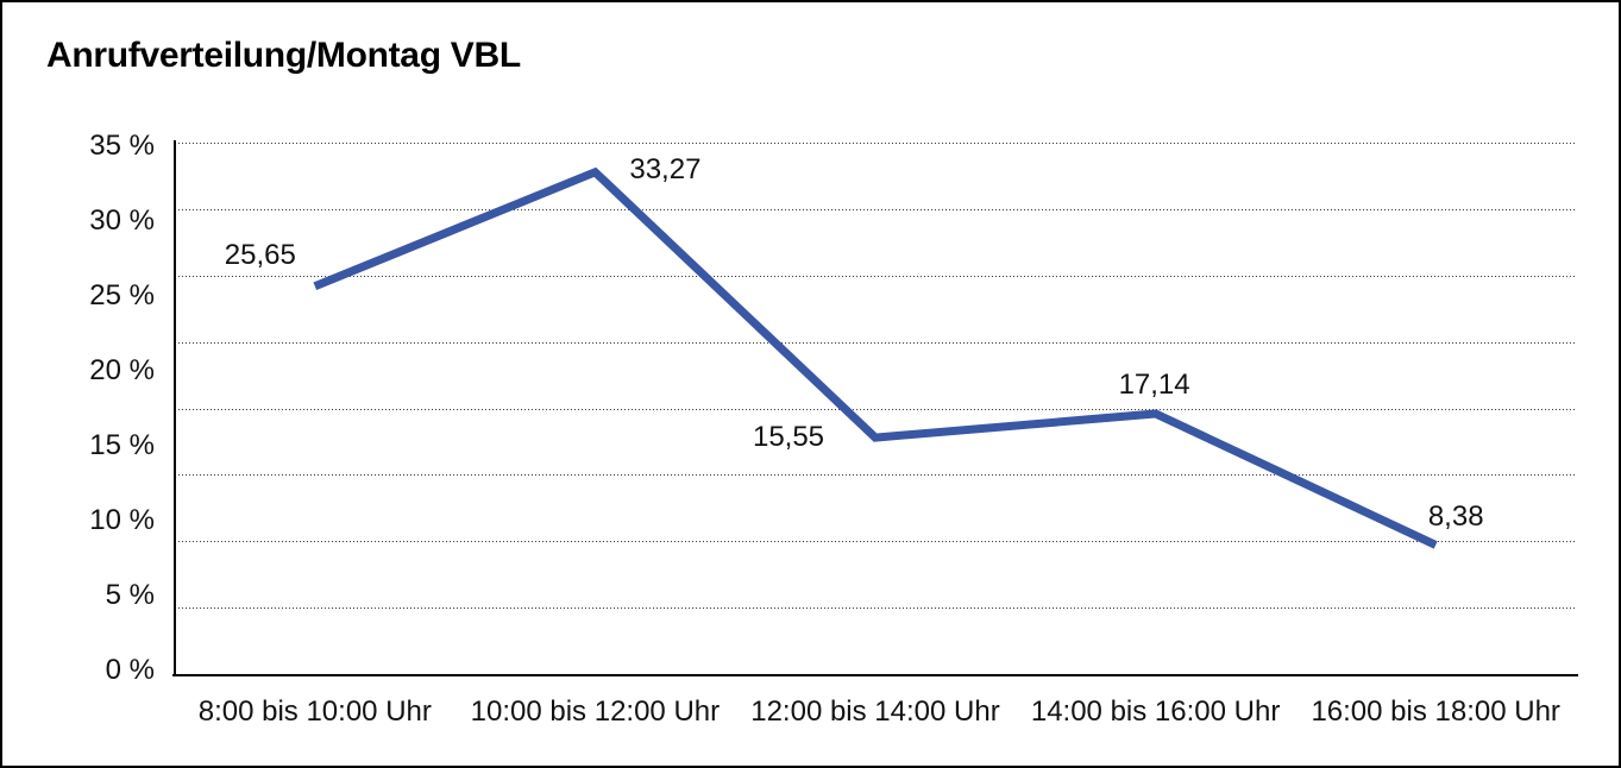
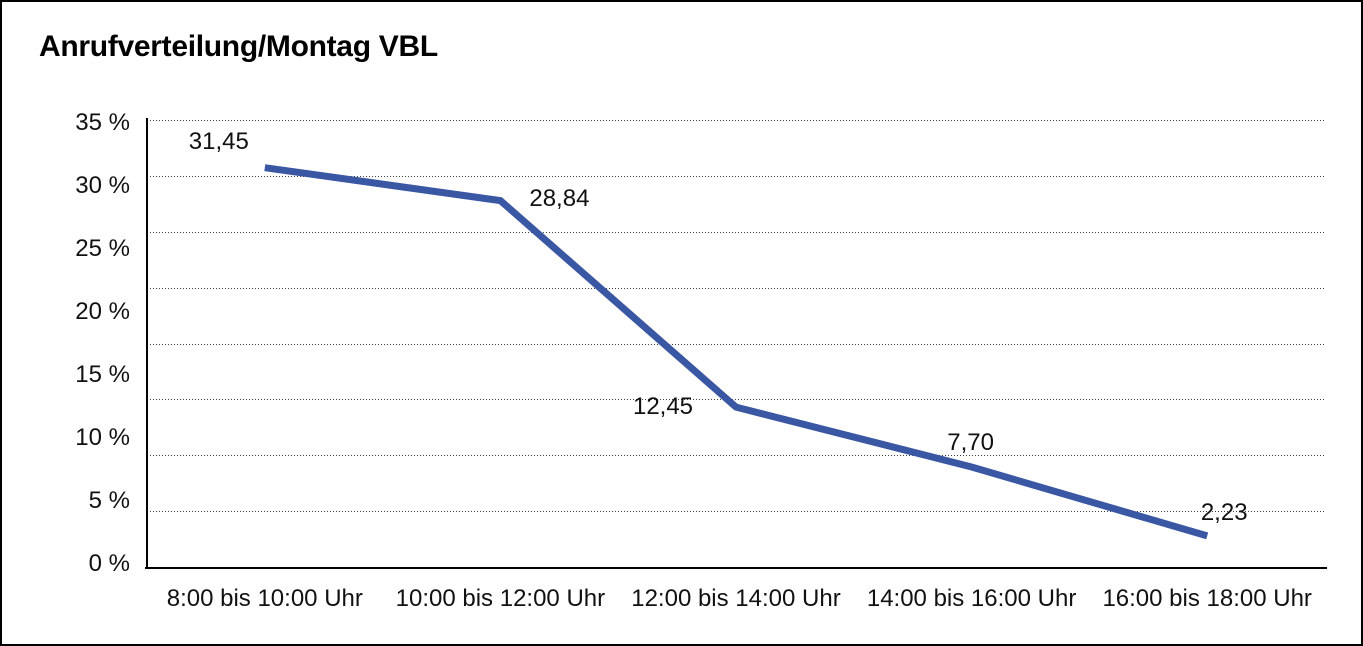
8:00 bis 10:00 Uhr: 25,65 -> 31,45
10:00 bis 12:00 Uhr: 33,27 -> 28,84
12:00 bis 14:00 Uhr: 15,55 -> 12,45
14:00 bis 16:00 Uhr: 17,14 -> 7,70
16:00 bis 18:00 Uhr: 8,38 -> 2,23
